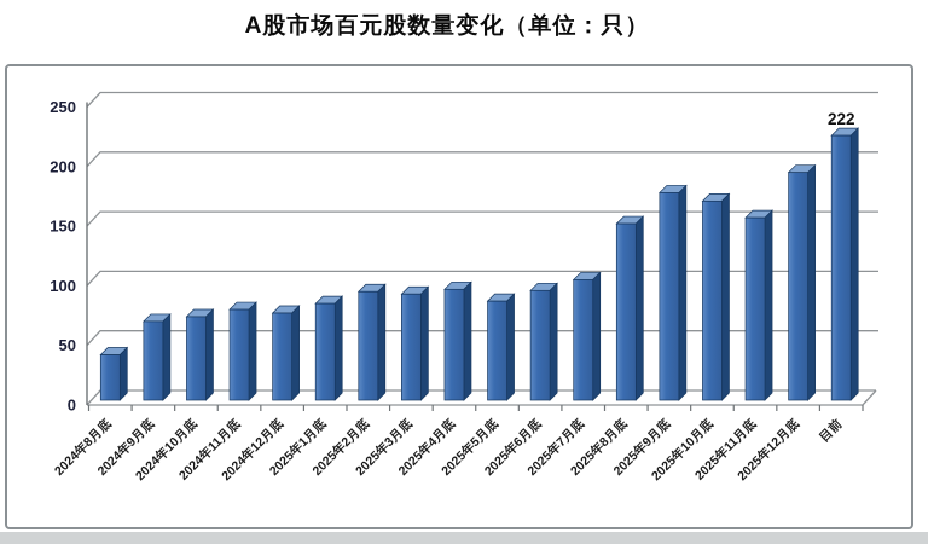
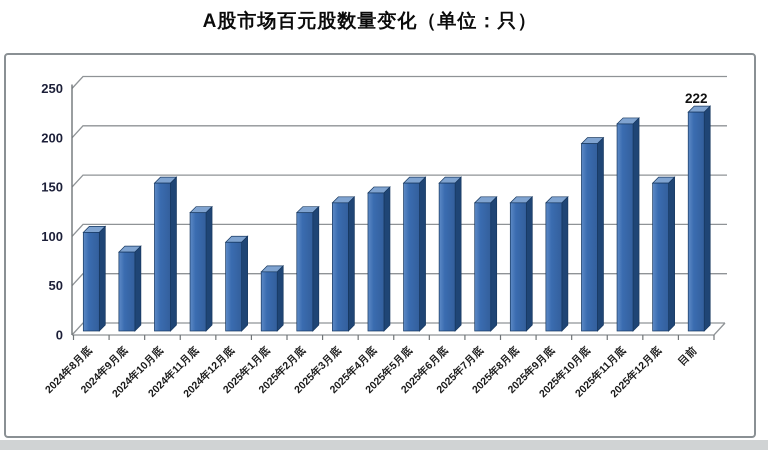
2024年8月底: 40 -> 100
2024年9月底: 70 -> 80
2024年10月底: 70 -> 150
2024年11月底: 80 -> 120
2024年12月底: 70 -> 90
2025年1月底: 80 -> 60
2025年2月底: 90 -> 120
2025年3月底: 90 -> 130
2025年4月底: 90 -> 140
2025年5月底: 80 -> 150
2025年6月底: 90 -> 150
2025年7月底: 100 -> 130
2025年8月底: 150 -> 130
2025年9月底: 170 -> 130
2025年10月底: 170 -> 190
2025年11月底: 150 -> 210
2025年12月底: 190 -> 150
